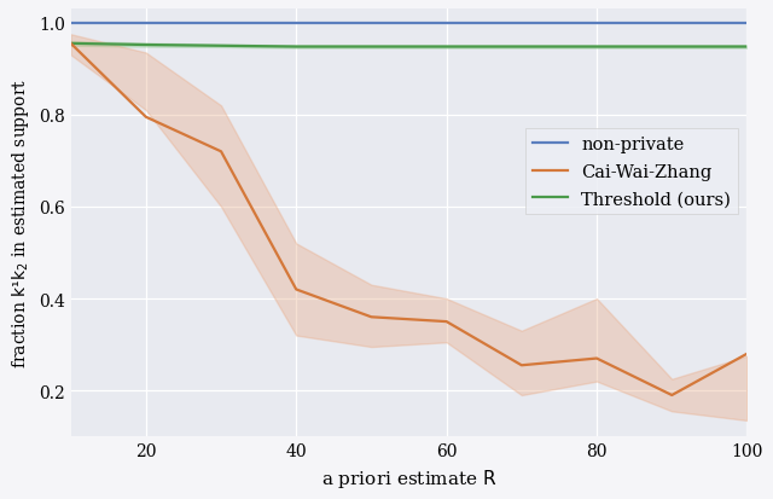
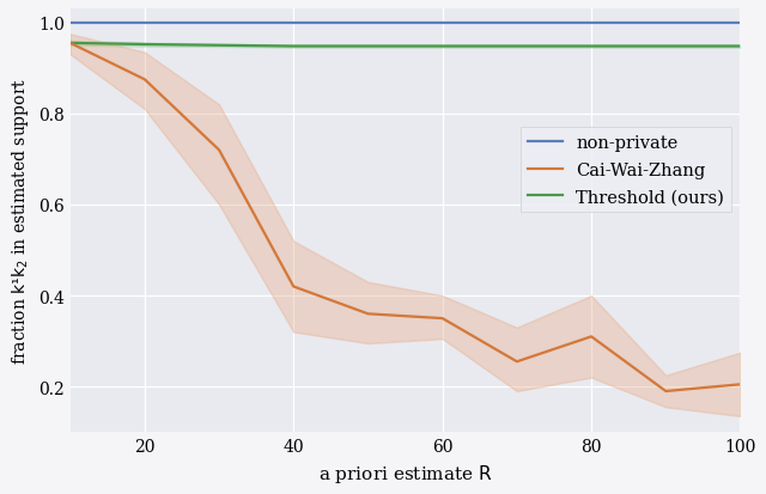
Cai-Wai-Zhang/20: 0.795 -> 0.875
Cai-Wai-Zhang/80: 0.270 -> 0.310
Cai-Wai-Zhang/100: 0.280 -> 0.205
